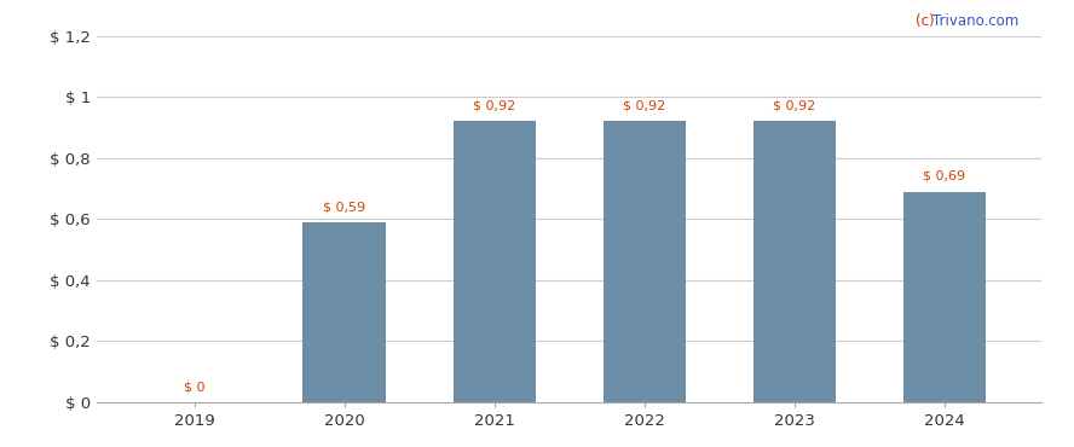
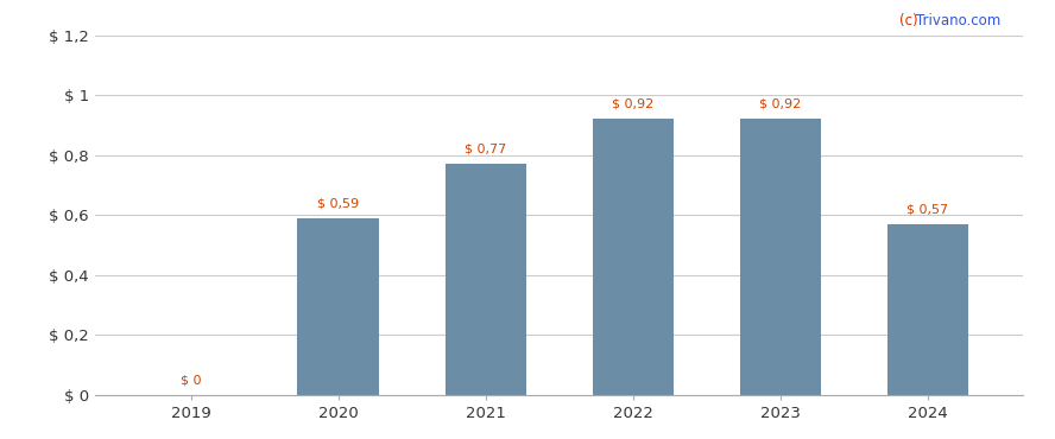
2021: 0,92 -> 0,77
2024: 0,69 -> 0,57
